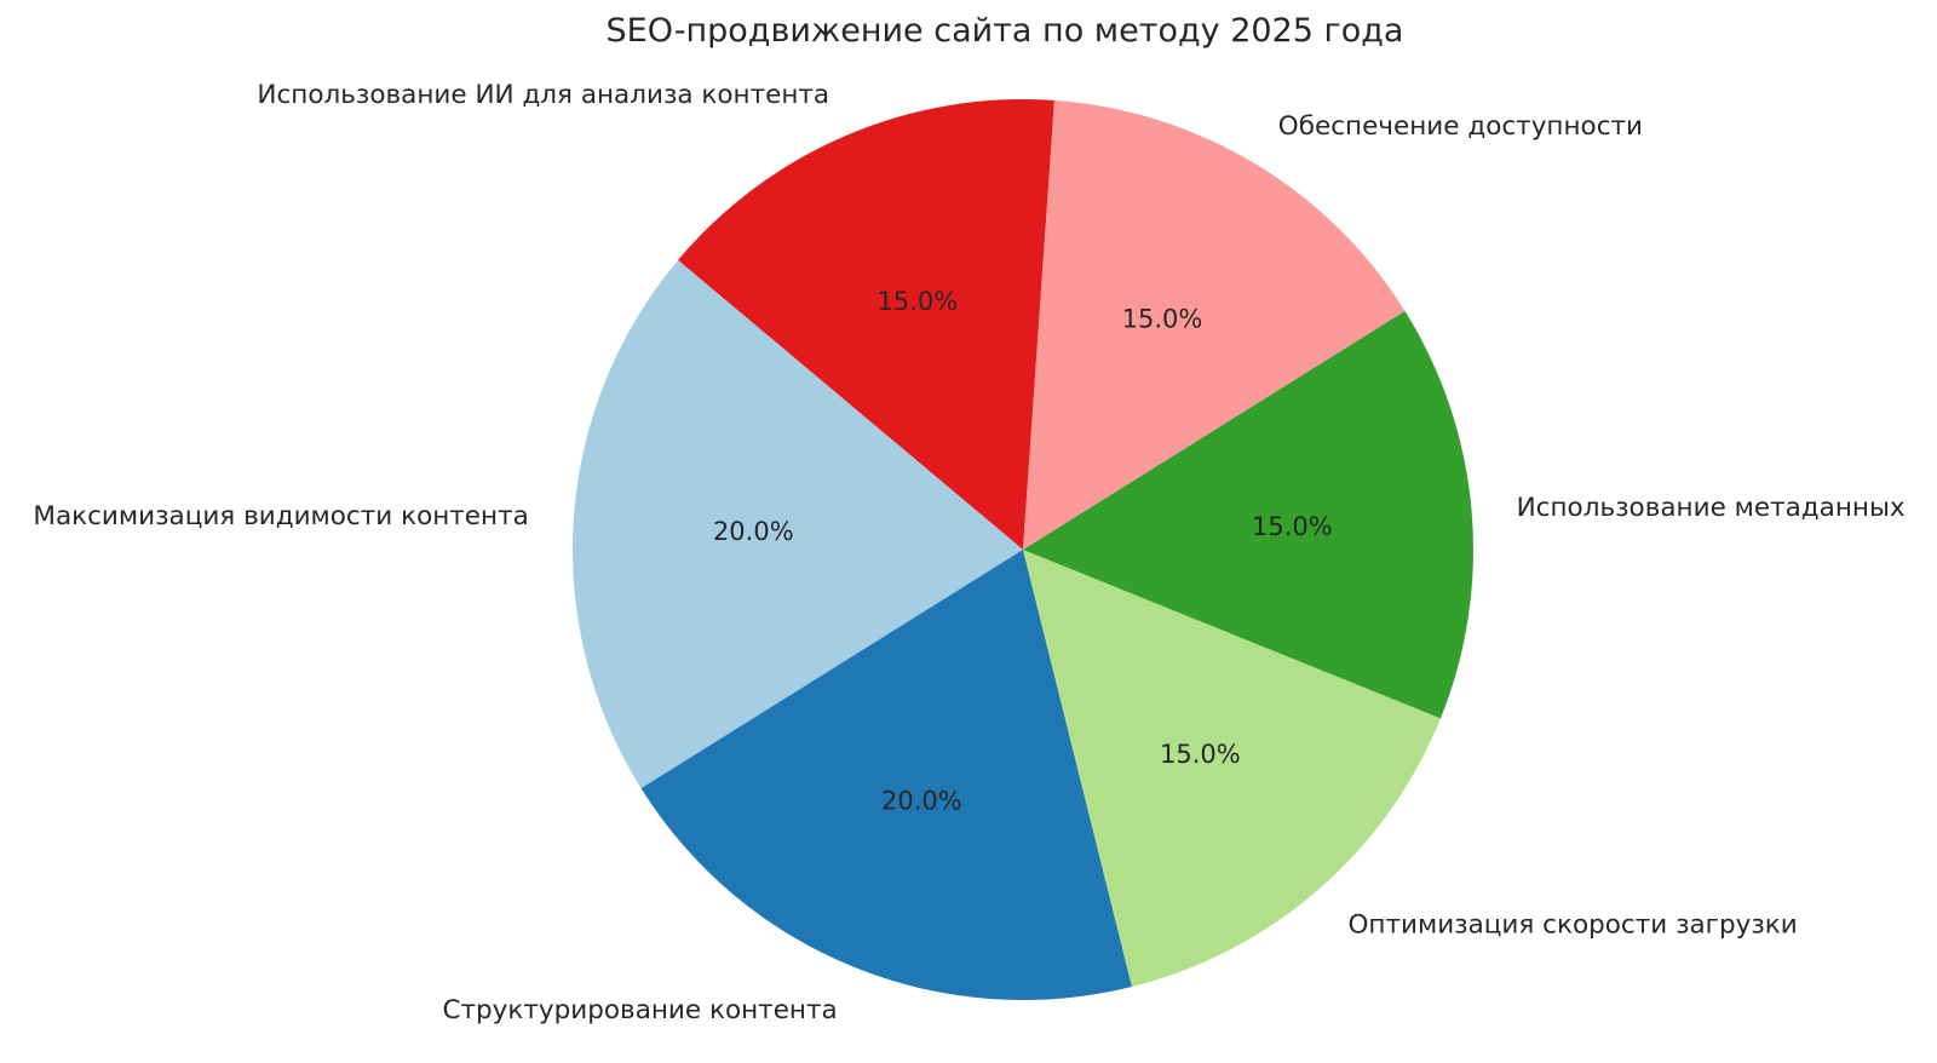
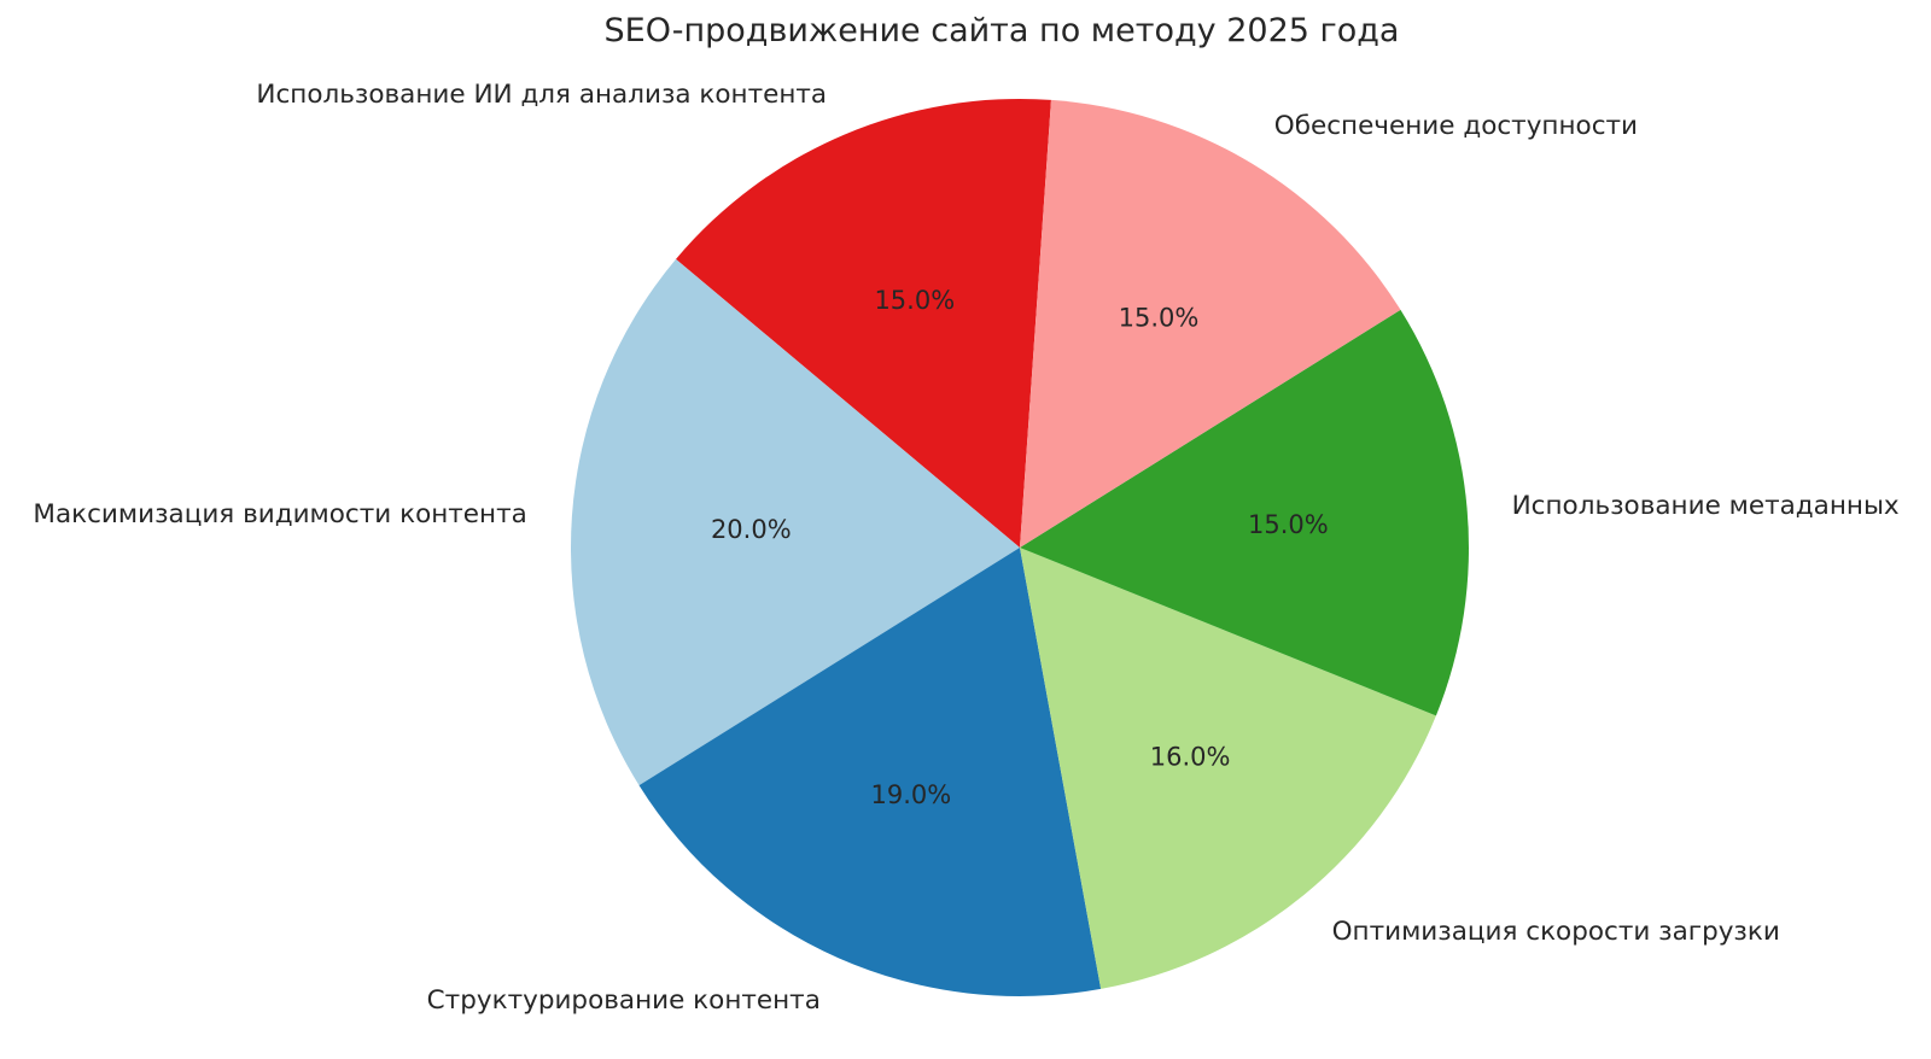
Структурирование контента: 20.0% -> 19.0%
Оптимизация скорости загрузки: 15.0% -> 16.0%
